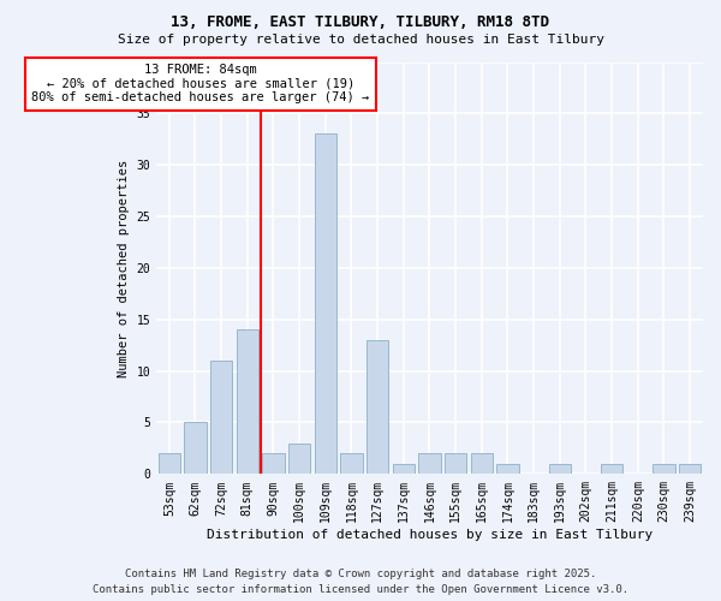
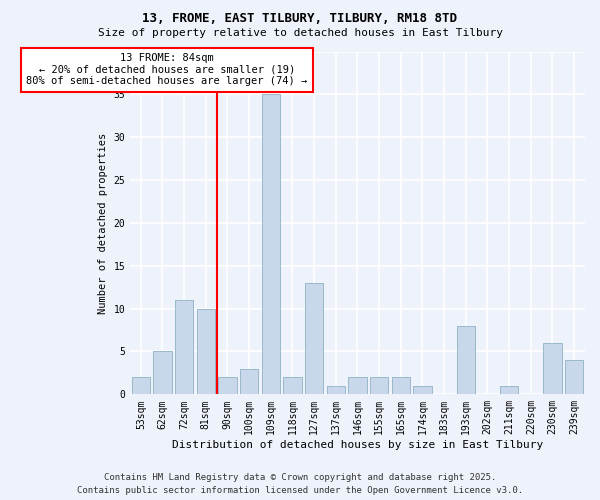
81sqm: 14 -> 10
109sqm: 33 -> 35
193sqm: 1 -> 8
230sqm: 1 -> 6
239sqm: 1 -> 4
